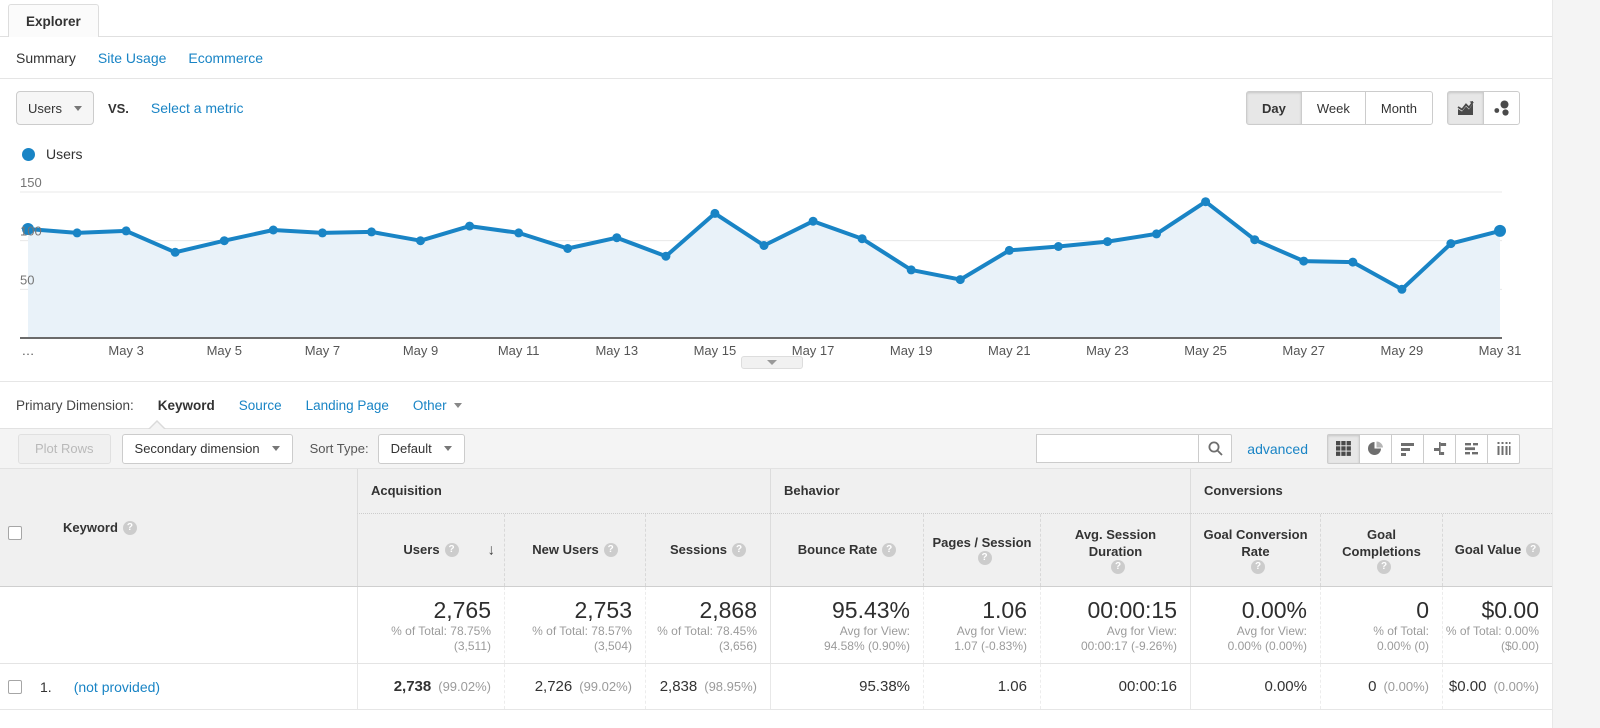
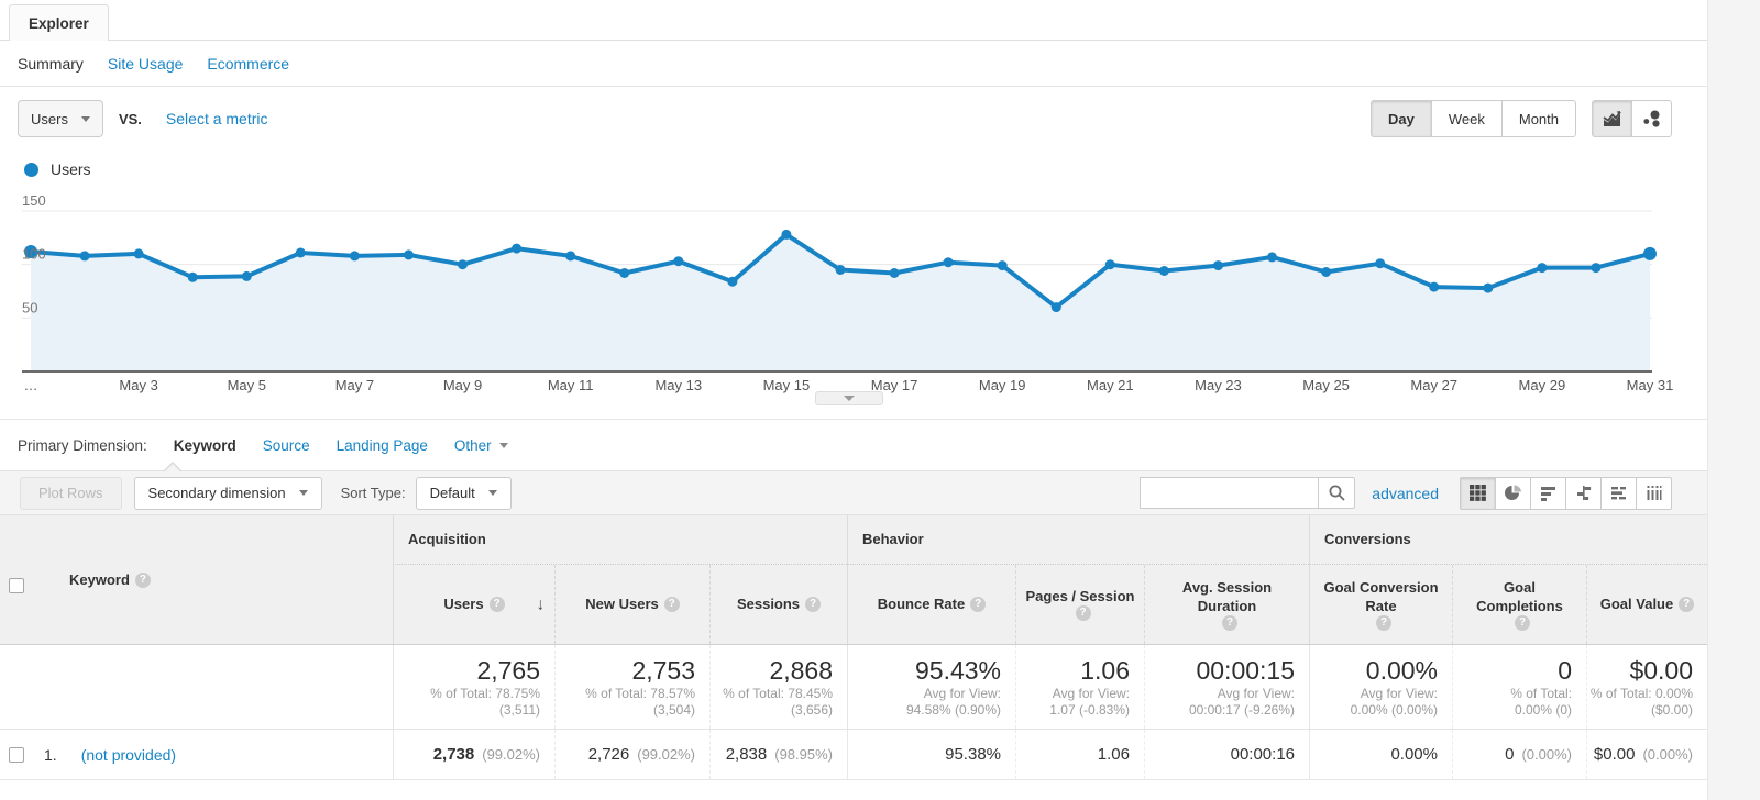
May 5: 100 -> 90
May 17: 120 -> 90
May 19: 70 -> 100
May 21: 90 -> 100
May 25: 140 -> 90
May 29: 50 -> 100
